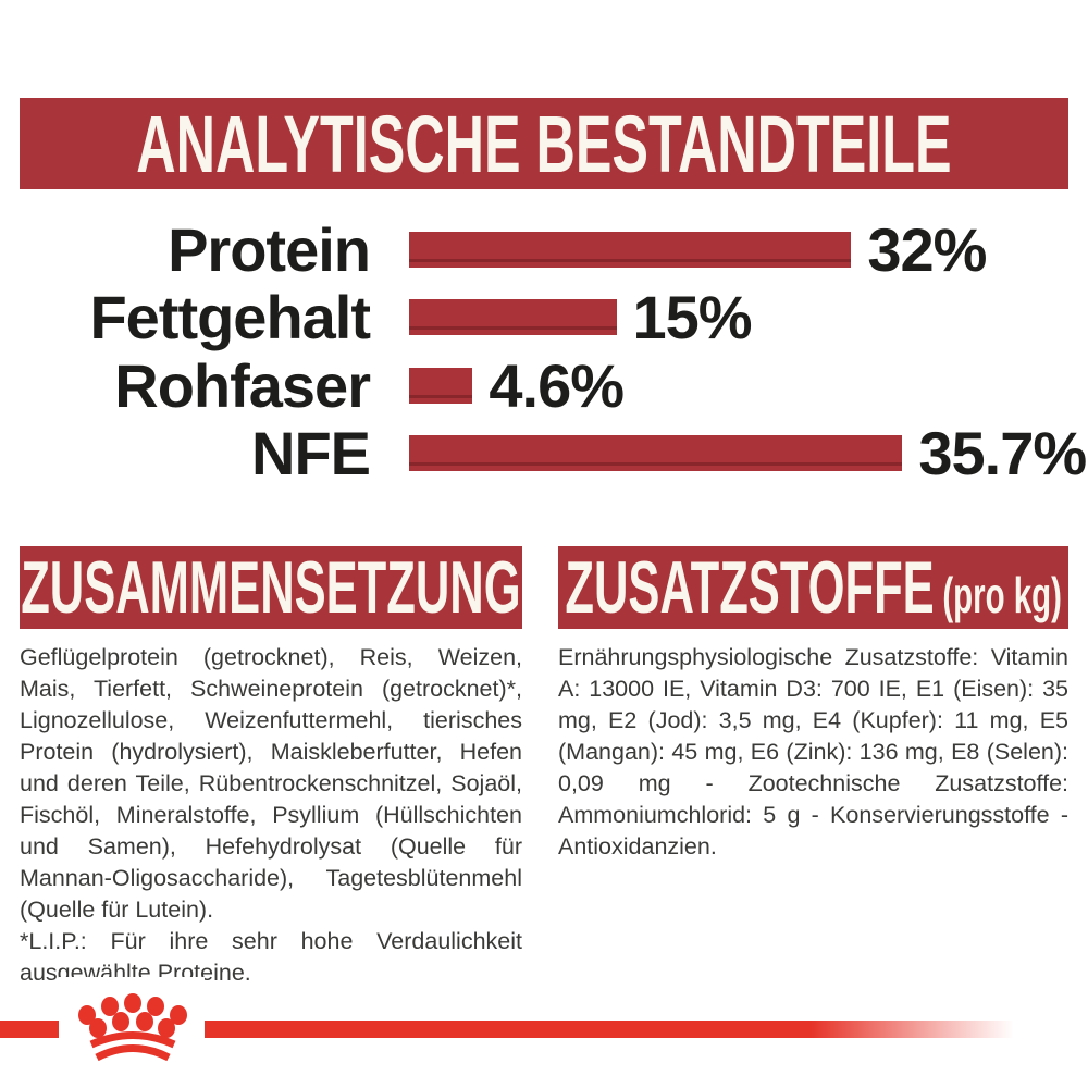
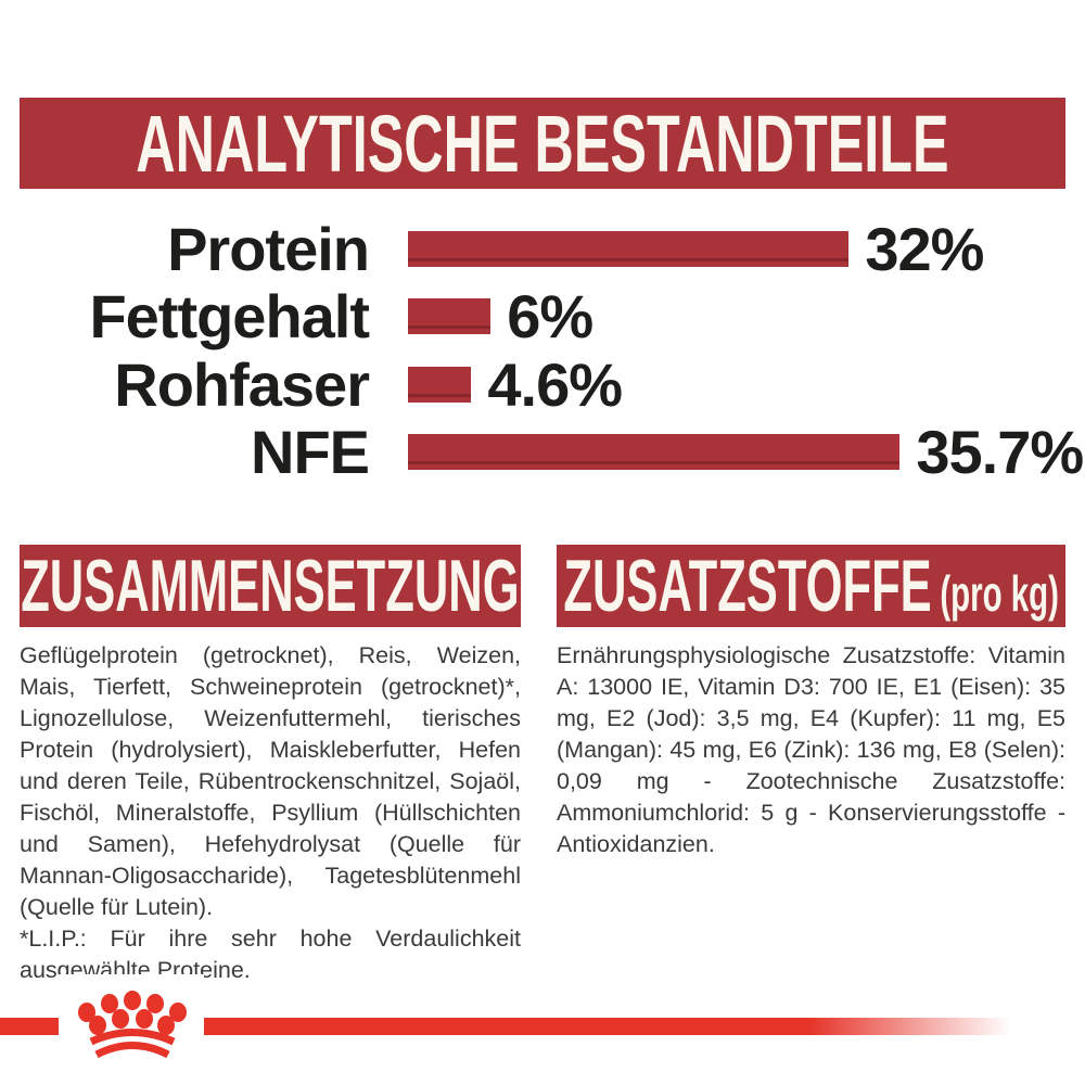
Fettgehalt: 15% -> 6%
